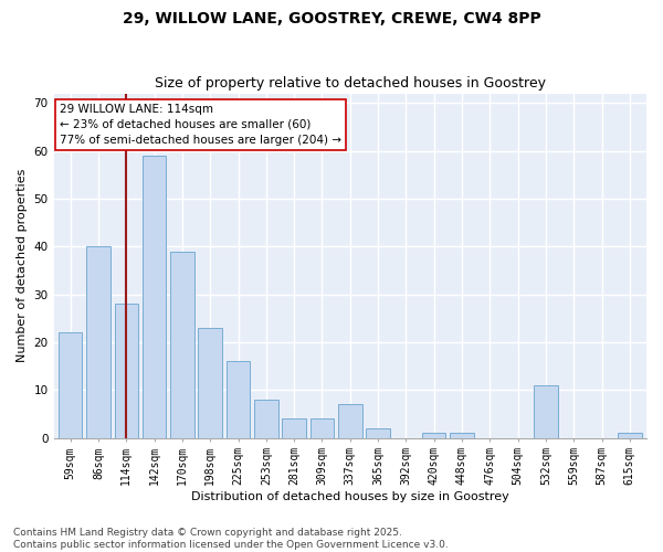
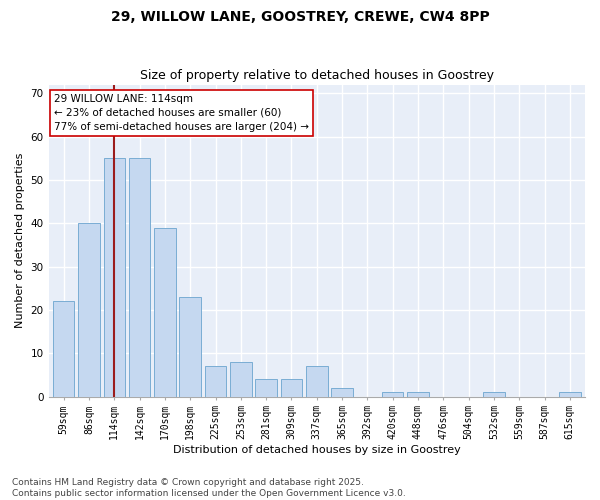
114sqm: 28 -> 55
142sqm: 59 -> 55
225sqm: 16 -> 7
532sqm: 11 -> 1
